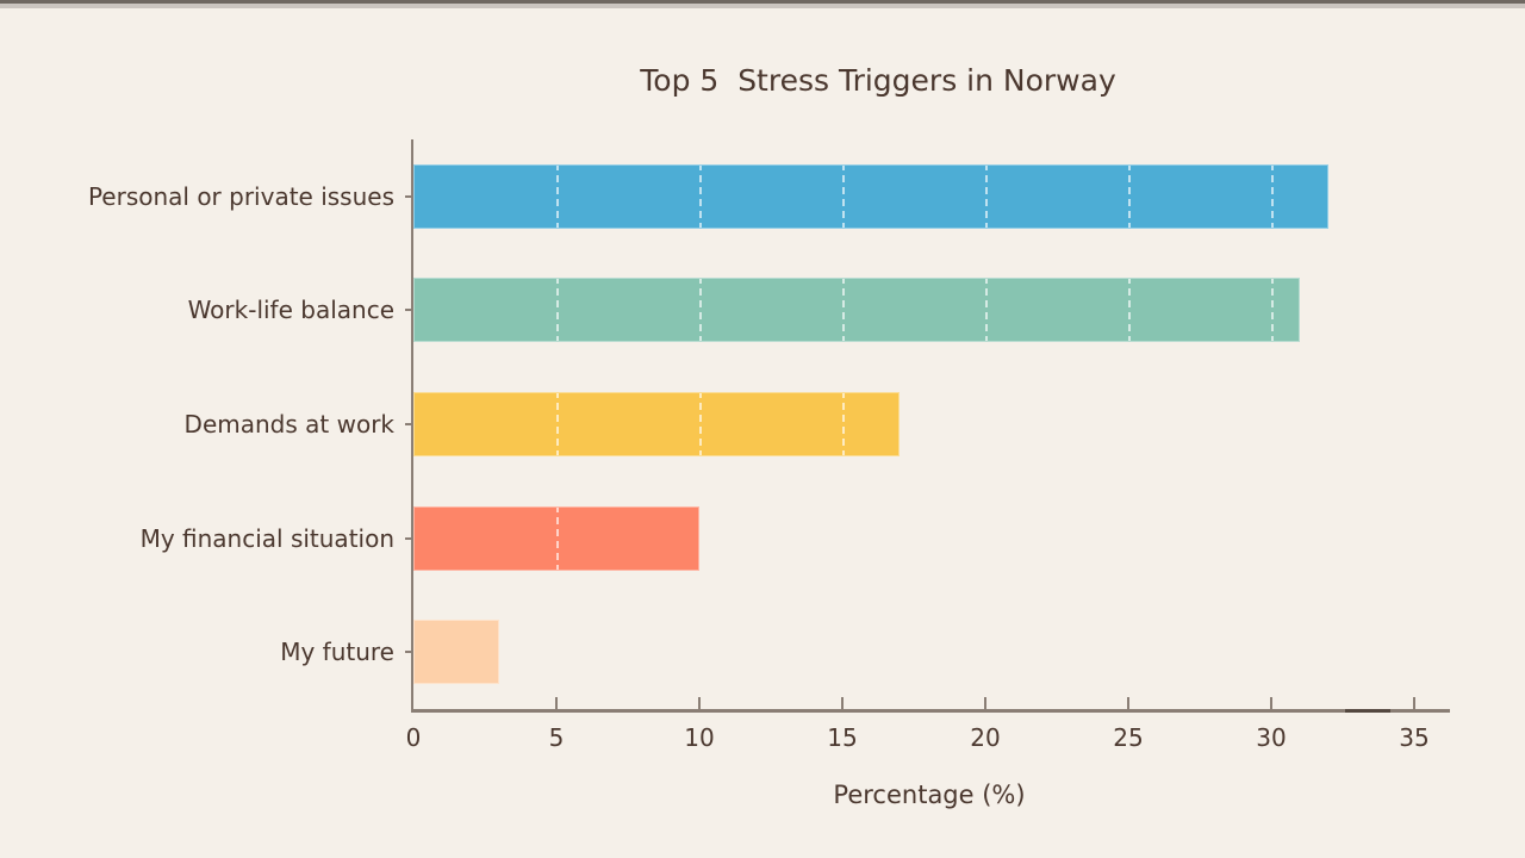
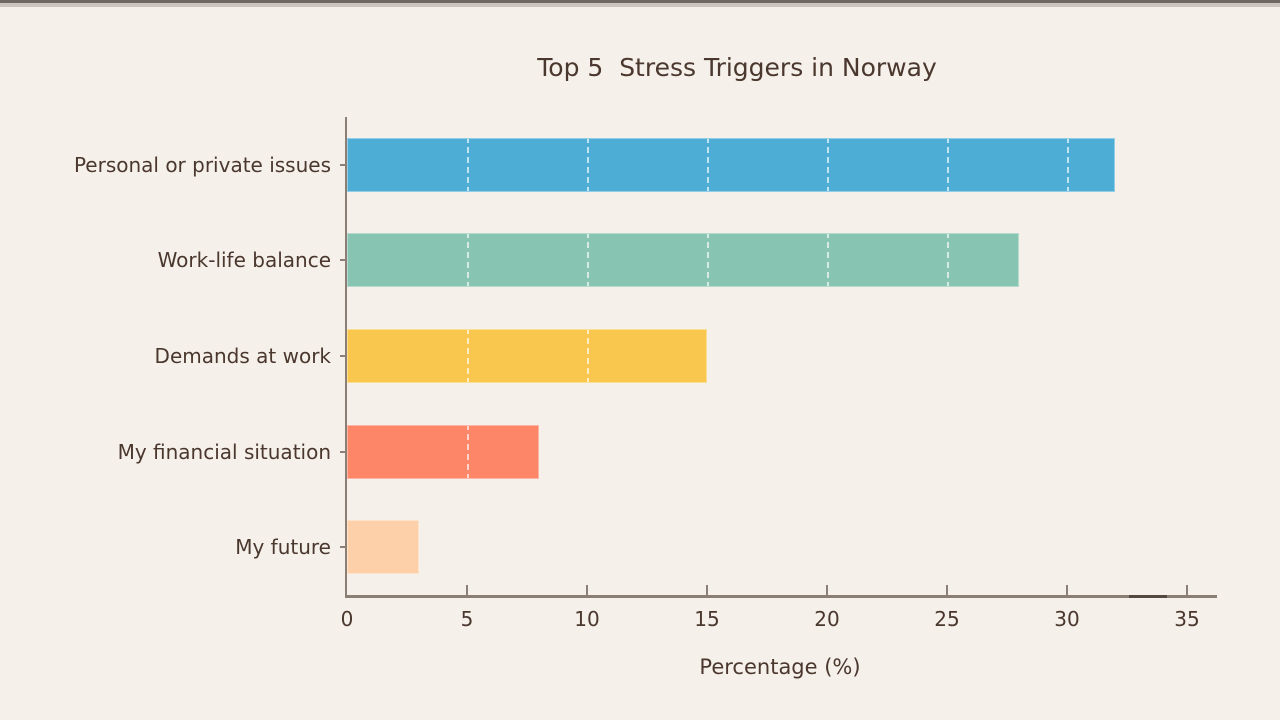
Work-life balance: 31 -> 28
Demands at work: 17 -> 15
My financial situation: 10 -> 8
